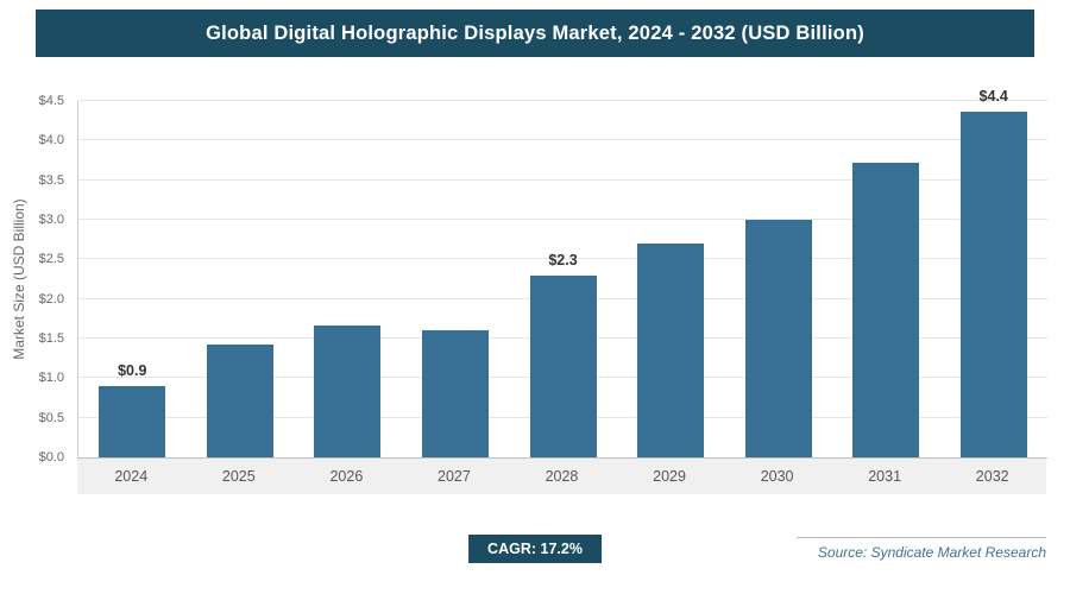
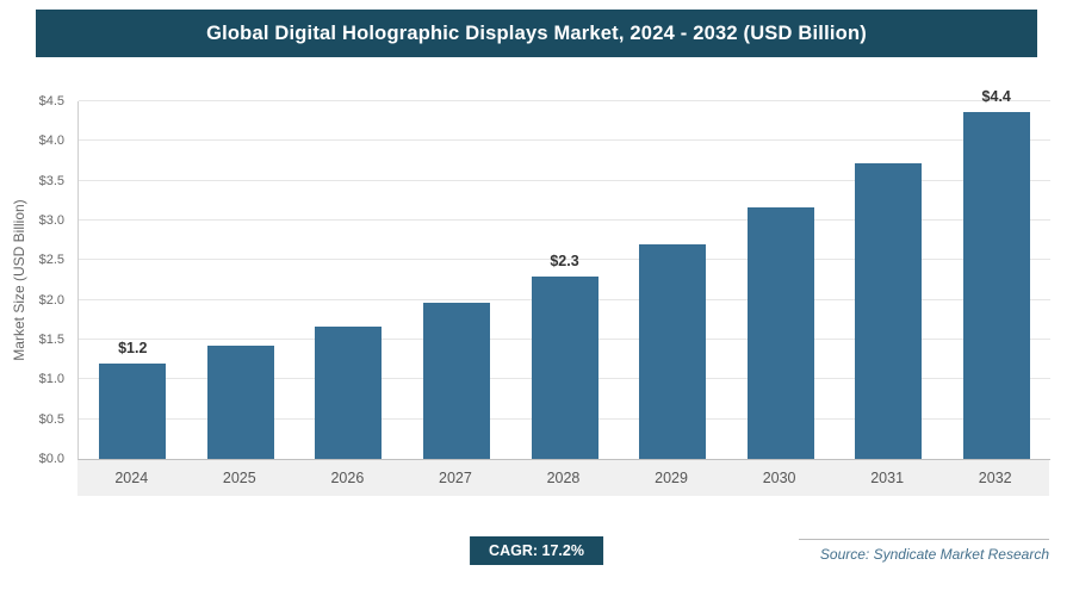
2024: $0.9 -> $1.2
2027: $1.6 -> $2.0
2030: $3.0 -> $3.2
